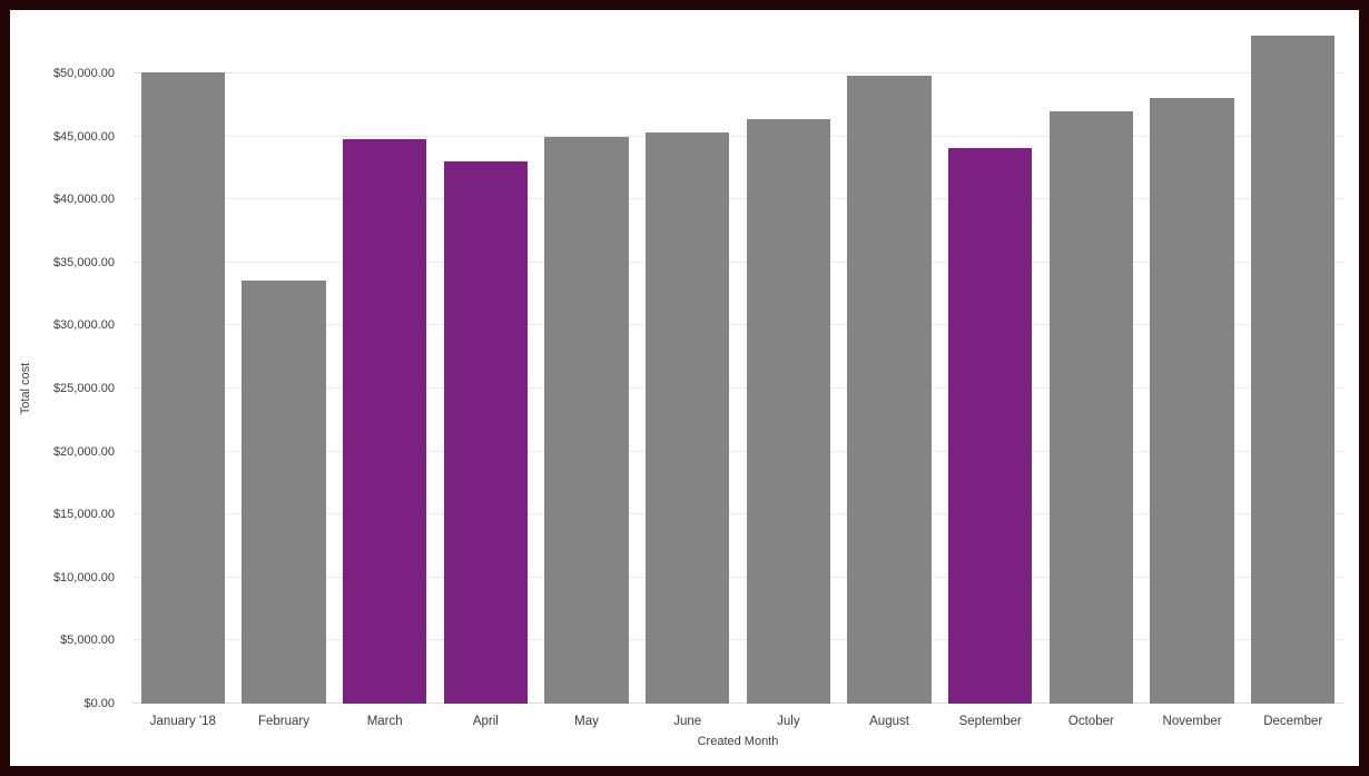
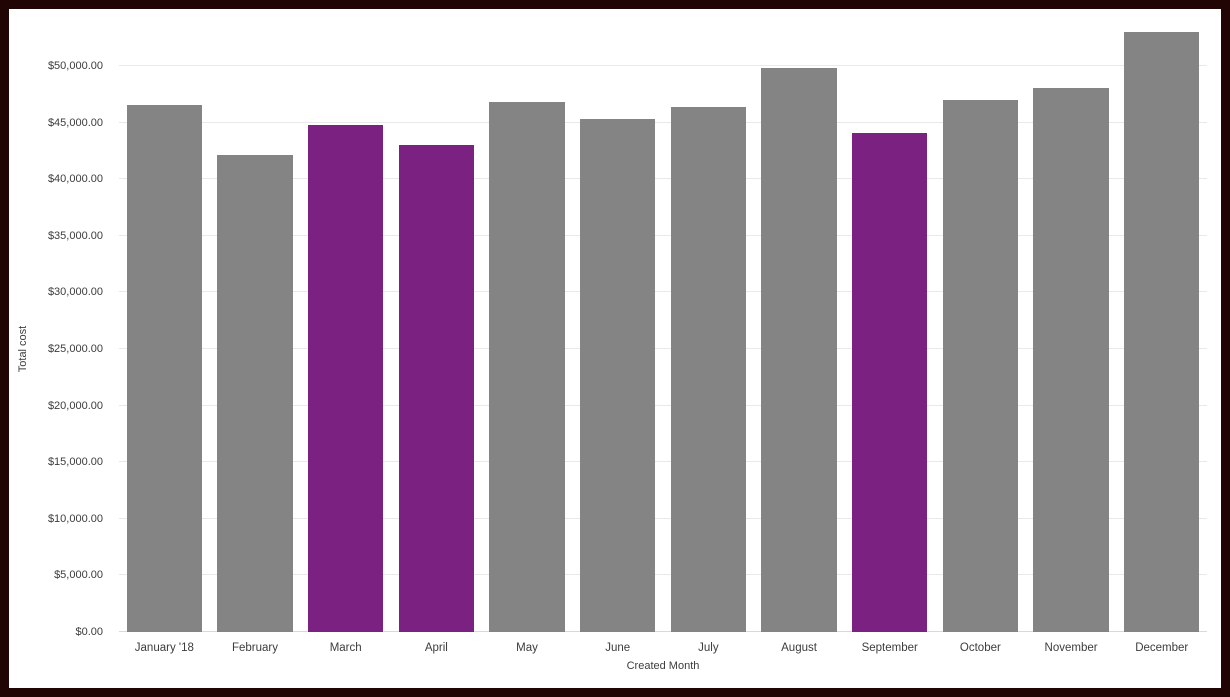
January '18: $50100 -> $46600
February: $33600 -> $42100
May: $45000 -> $46800
